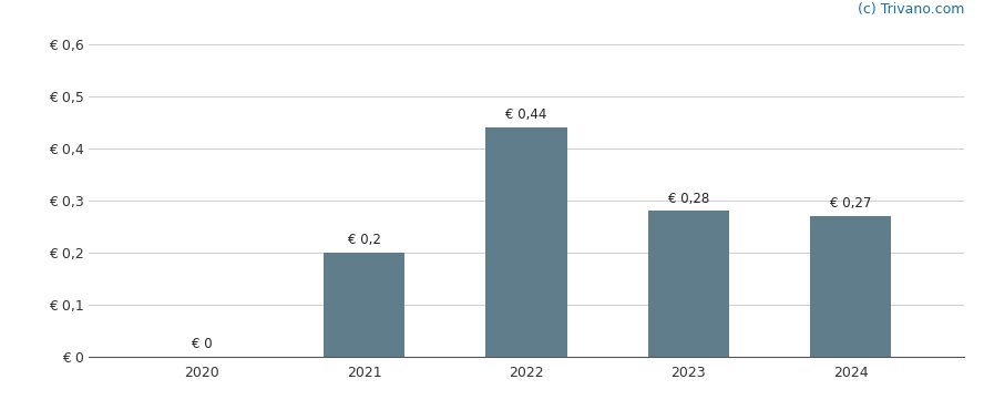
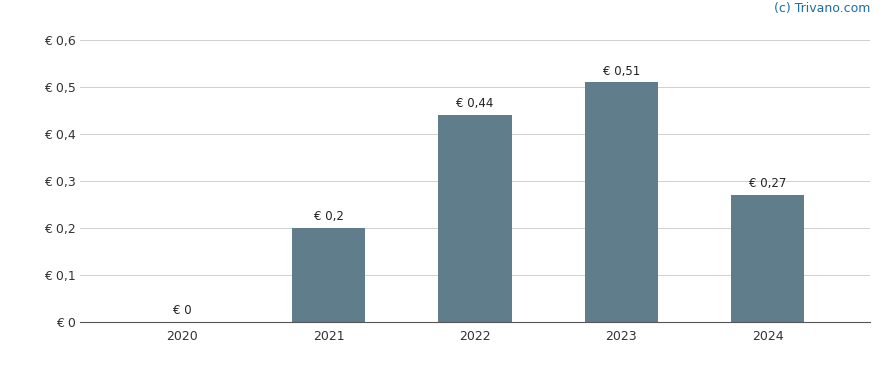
2023: 0,28 -> 0,51
